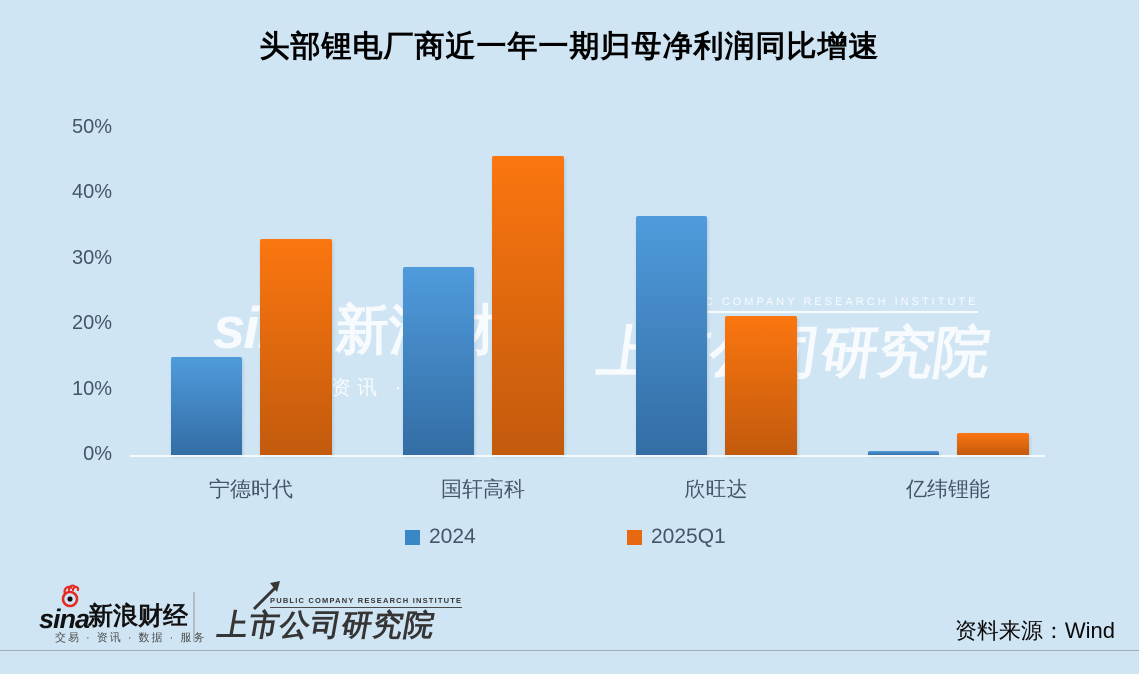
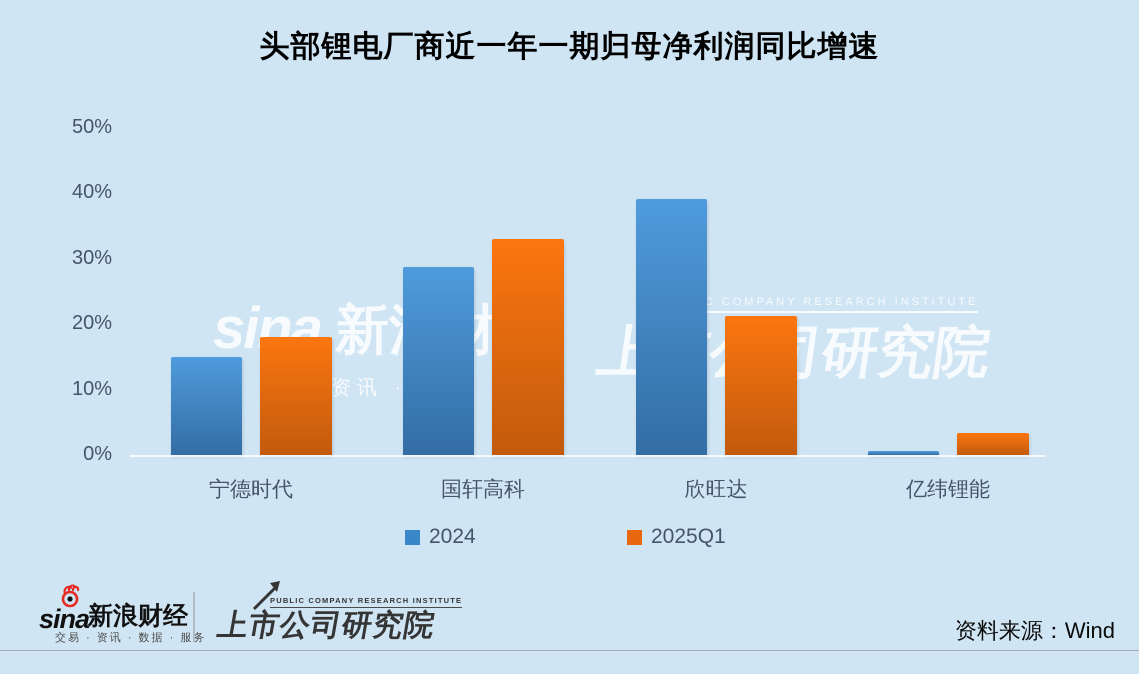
2025Q1/宁德时代: 33% -> 18%
2025Q1/国轩高科: 46% -> 33%
2024/欣旺达: 36% -> 39%
